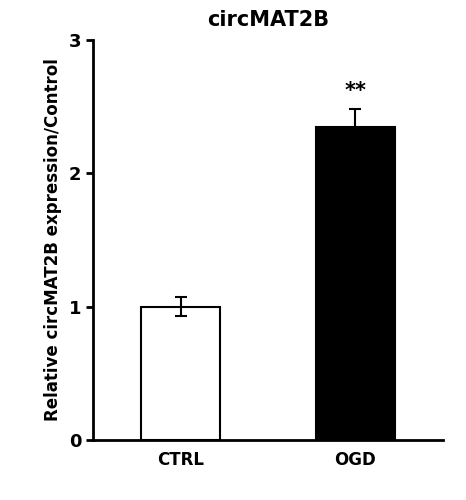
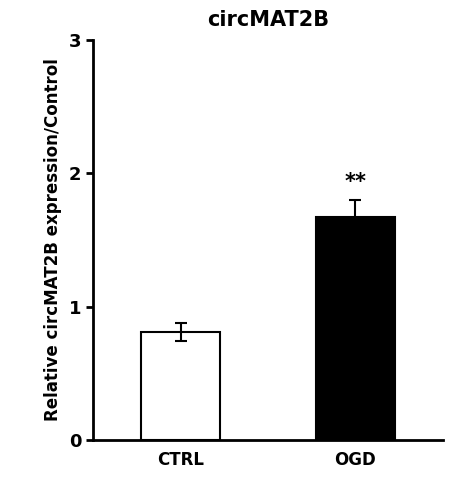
CTRL: 1.00 -> 0.81
OGD: 2.35 -> 1.67
